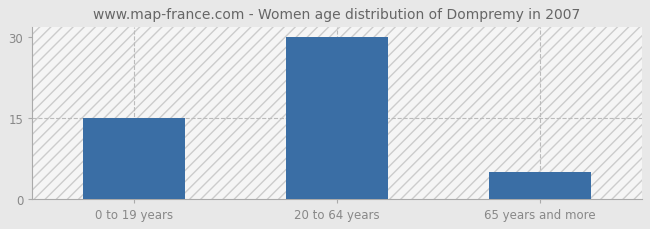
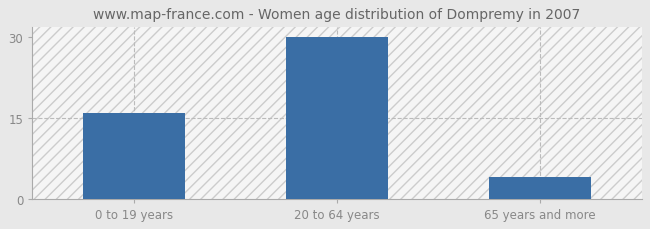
0 to 19 years: 15 -> 16
65 years and more: 5 -> 4
